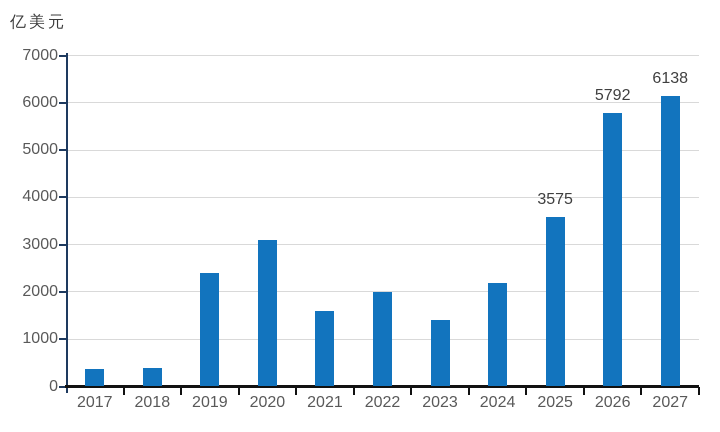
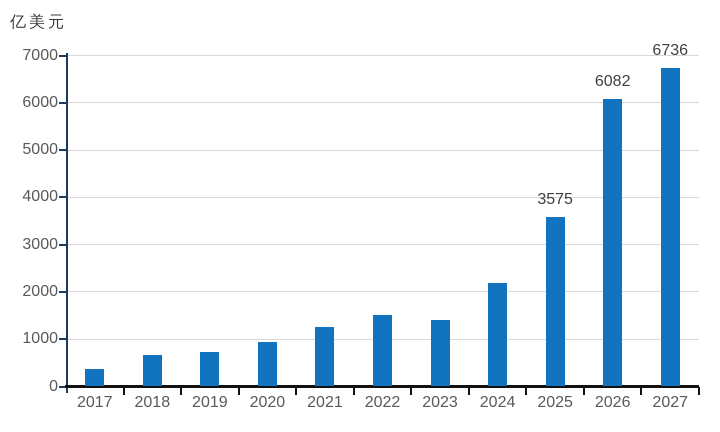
2018: 400 -> 700
2019: 2400 -> 700
2020: 3100 -> 900
2021: 1600 -> 1300
2022: 2000 -> 1500
2026: 5792 -> 6082
2027: 6138 -> 6736
